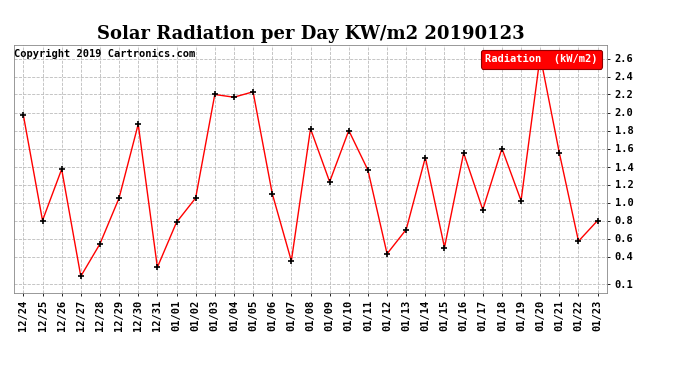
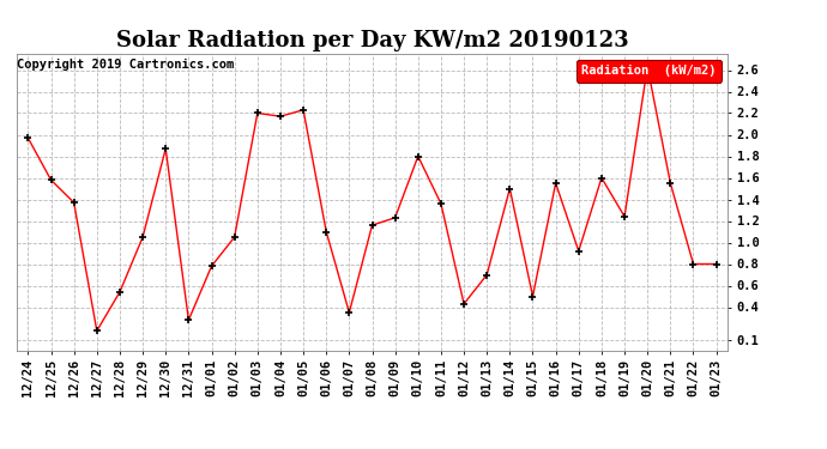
12/25: 0.80 -> 1.58
01/08: 1.82 -> 1.16
01/19: 1.02 -> 1.24
01/22: 0.57 -> 0.80
